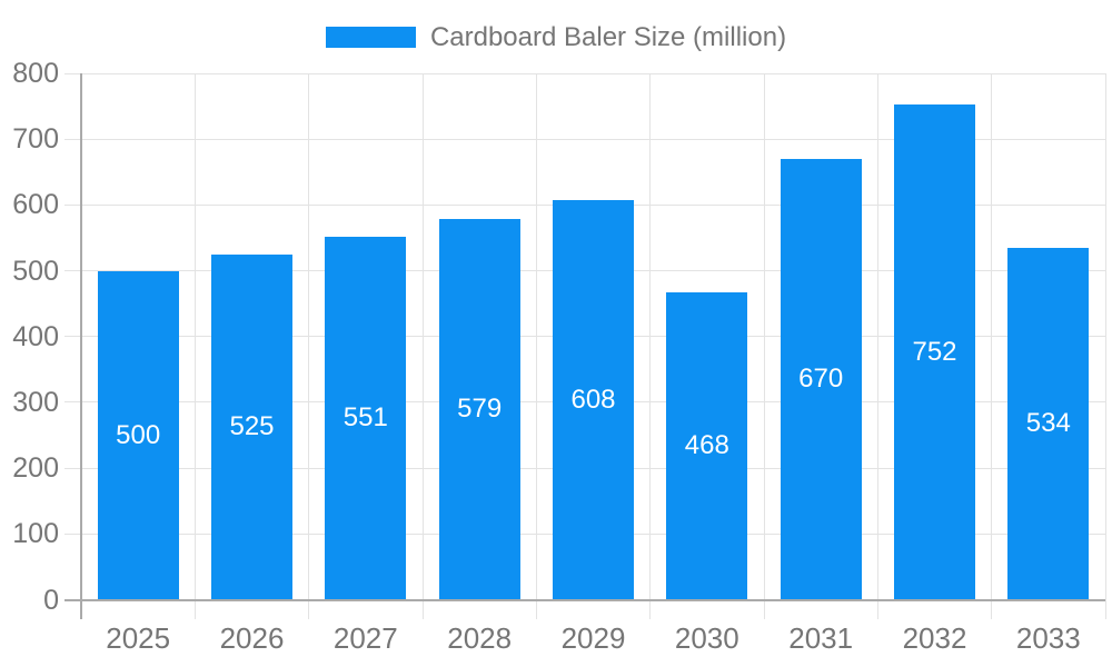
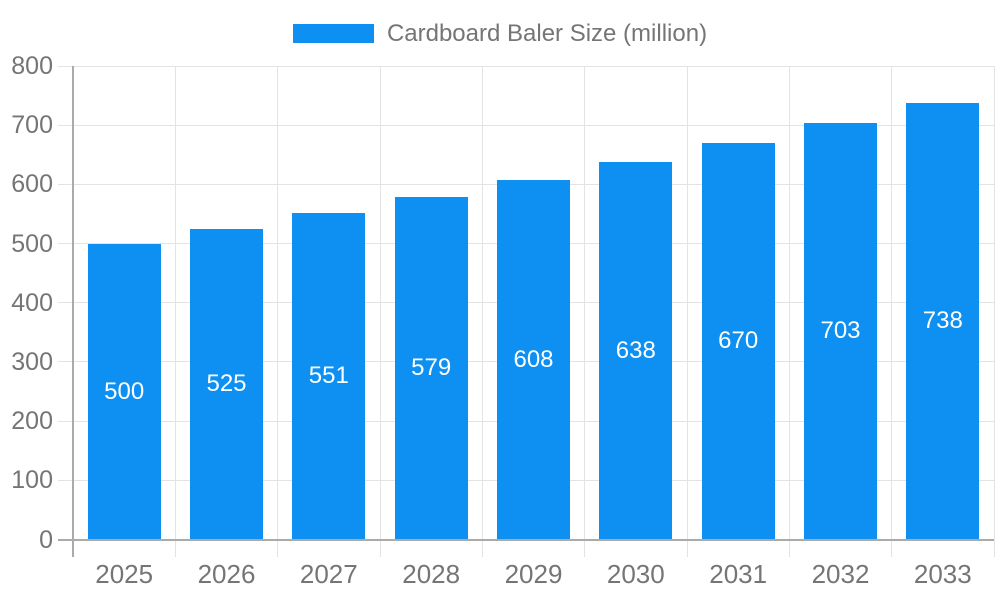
2030: 468 -> 638
2032: 752 -> 703
2033: 534 -> 738
